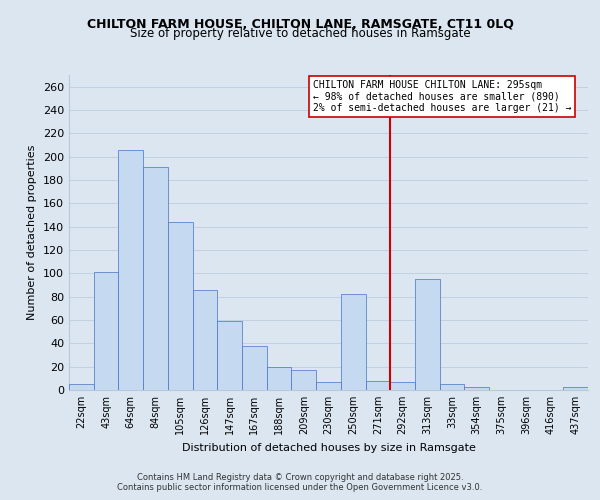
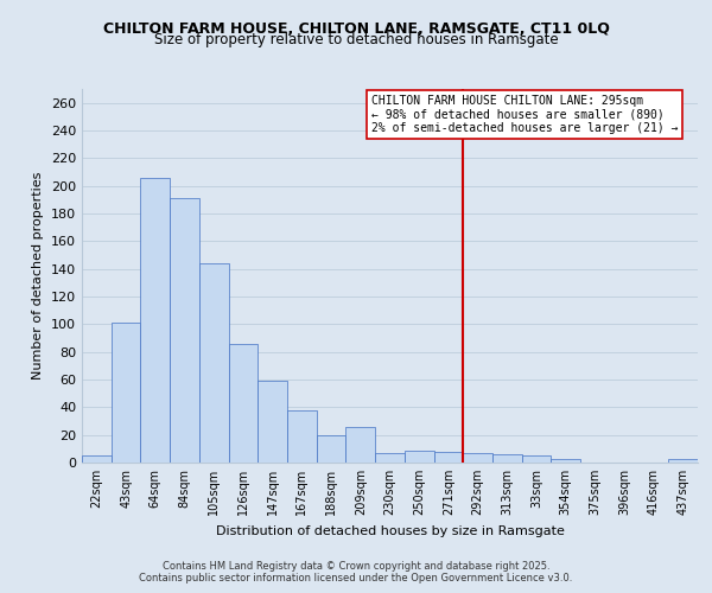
209sqm: 17 -> 26
250sqm: 82 -> 9
313sqm: 95 -> 6
